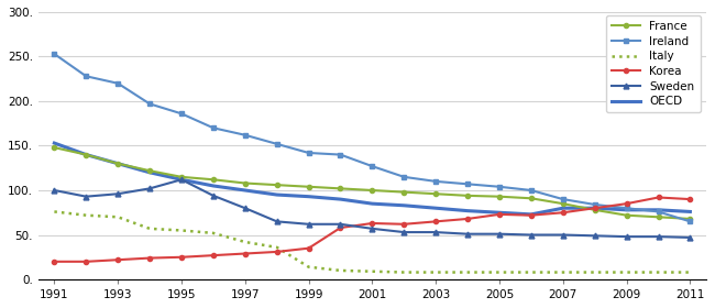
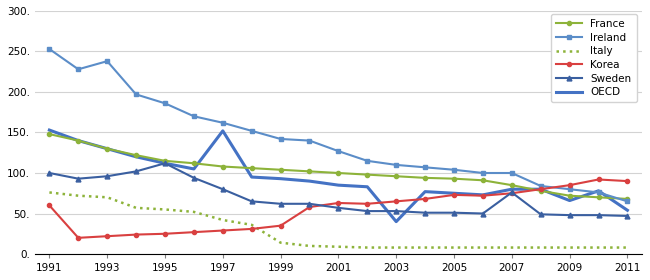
Korea/1991: 20. -> 60.
Ireland/1993: 220. -> 238.
OECD/1997: 100. -> 152.
OECD/2003: 80. -> 40.
Ireland/2007: 90. -> 100.
Sweden/2007: 50. -> 76.
OECD/2009: 78. -> 66.
OECD/2011: 76. -> 54.
